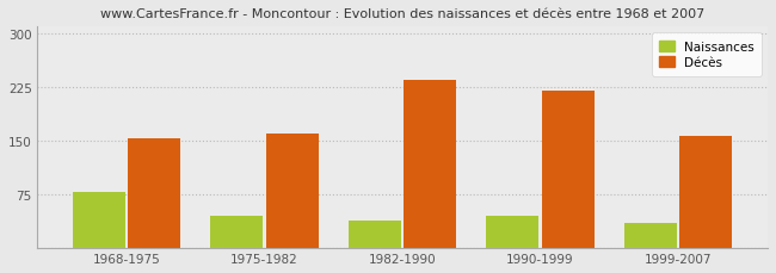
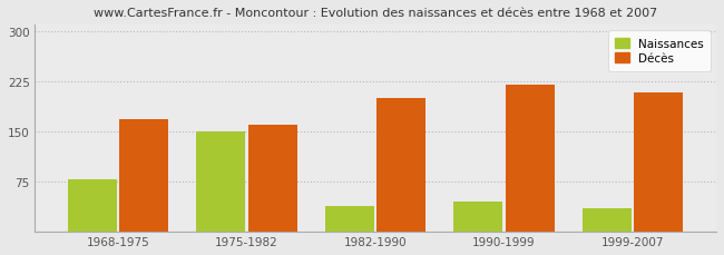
Décès/1968-1975: 153 -> 168
Naissances/1975-1982: 45 -> 150
Décès/1982-1990: 235 -> 200
Décès/1999-2007: 156 -> 208
